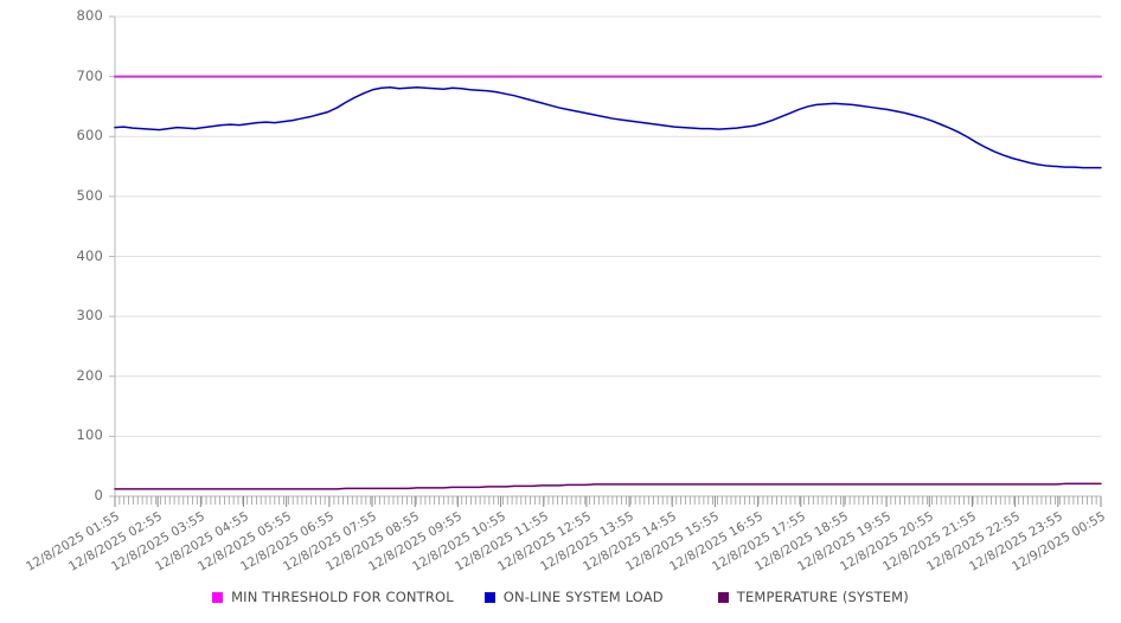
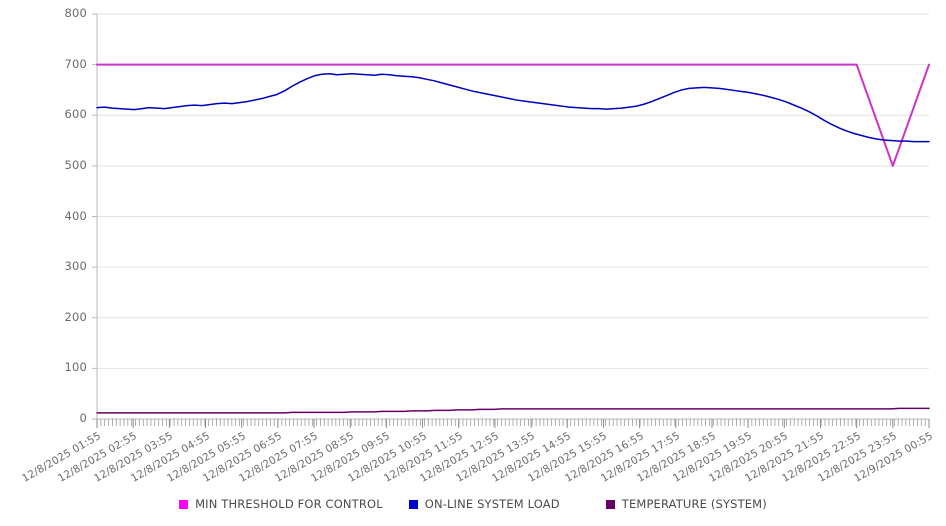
ON-LINE SYSTEM LOAD/12/8/2025 22:55: 580 -> 660
MIN THRESHOLD FOR CONTROL/12/8/2025 23:55: 700 -> 500
